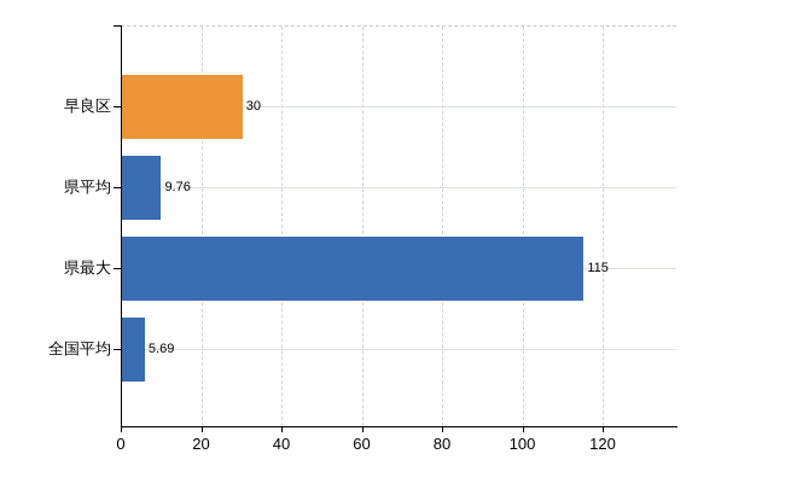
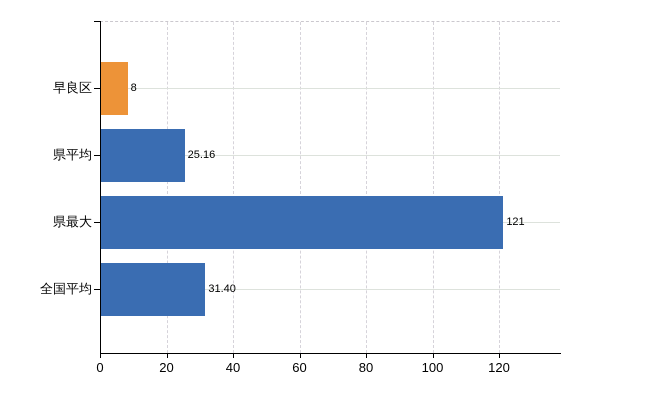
早良区: 30 -> 8
県平均: 9.76 -> 25.16
県最大: 115 -> 121
全国平均: 5.69 -> 31.40
